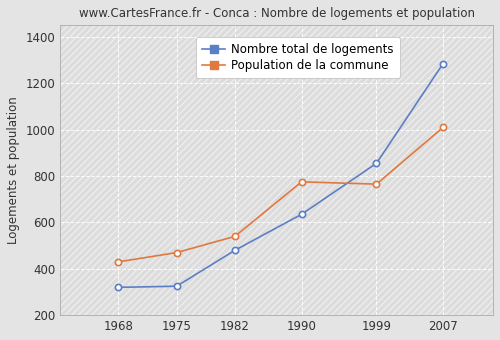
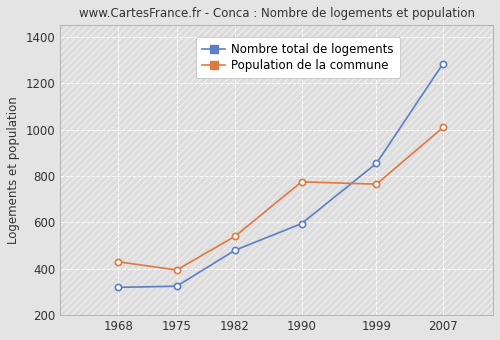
Population de la commune/1975: 470 -> 395
Nombre total de logements/1990: 635 -> 595
